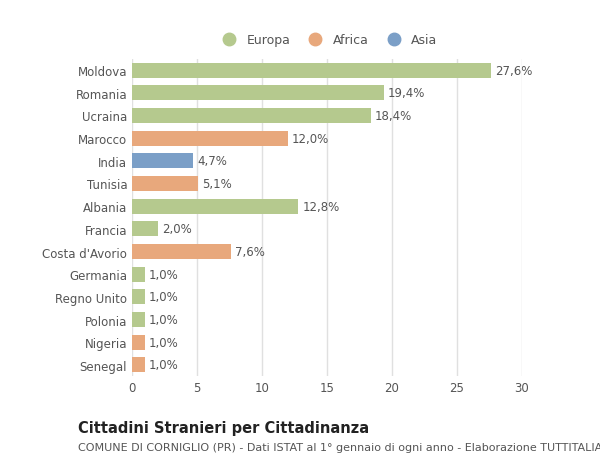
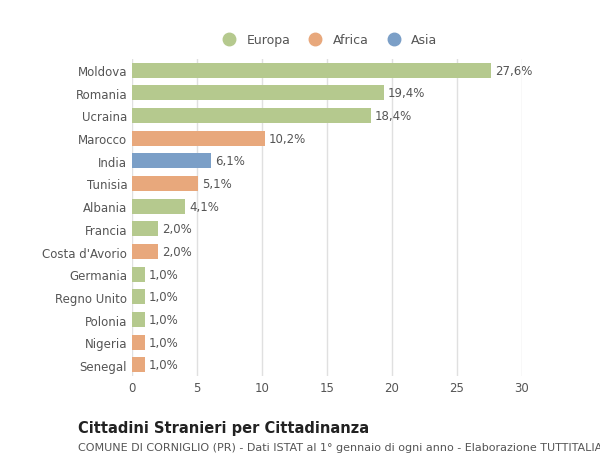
Marocco: 12,0% -> 10,2%
India: 4,7% -> 6,1%
Albania: 12,8% -> 4,1%
Costa d'Avorio: 7,6% -> 2,0%
